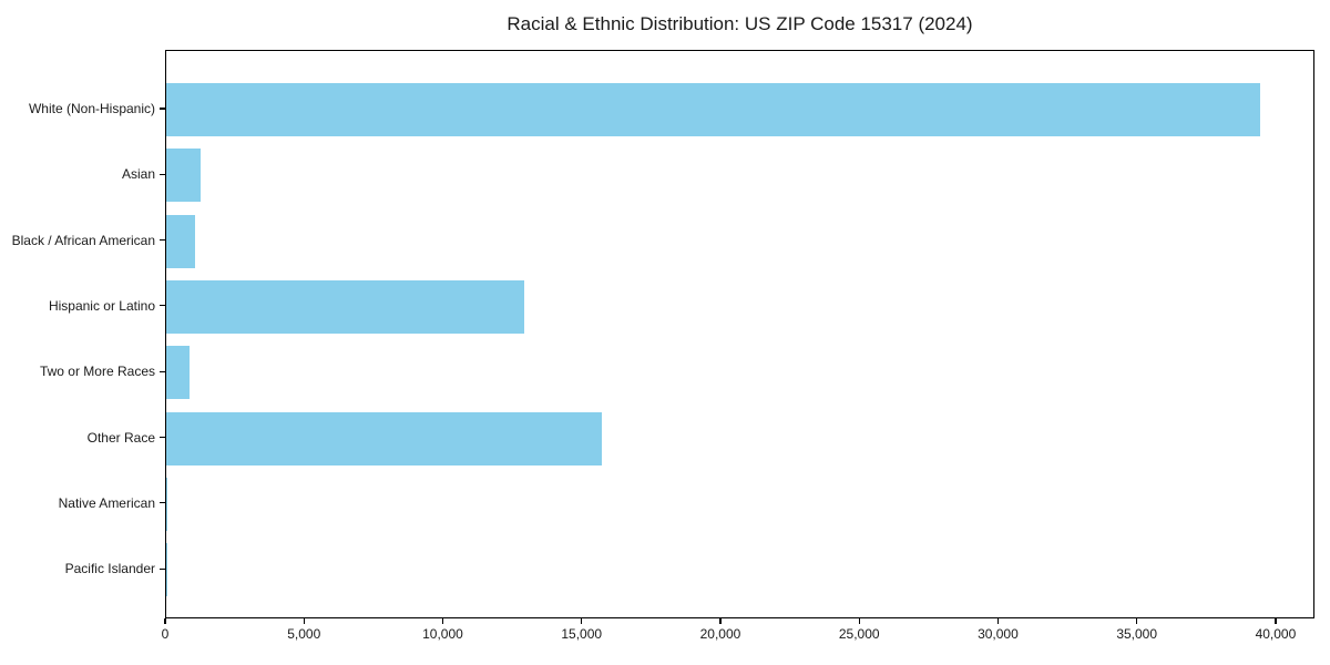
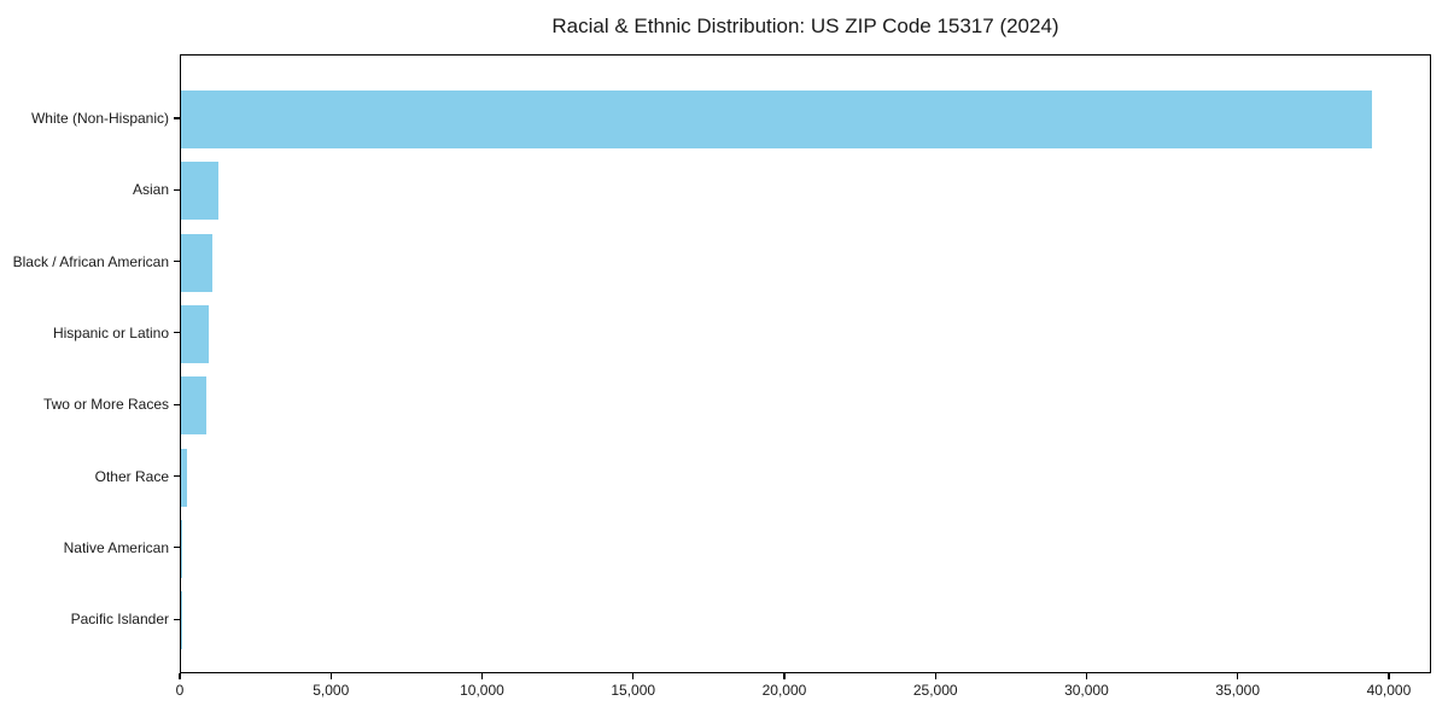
Hispanic or Latino: 12900 -> 900
Other Race: 15700 -> 200
